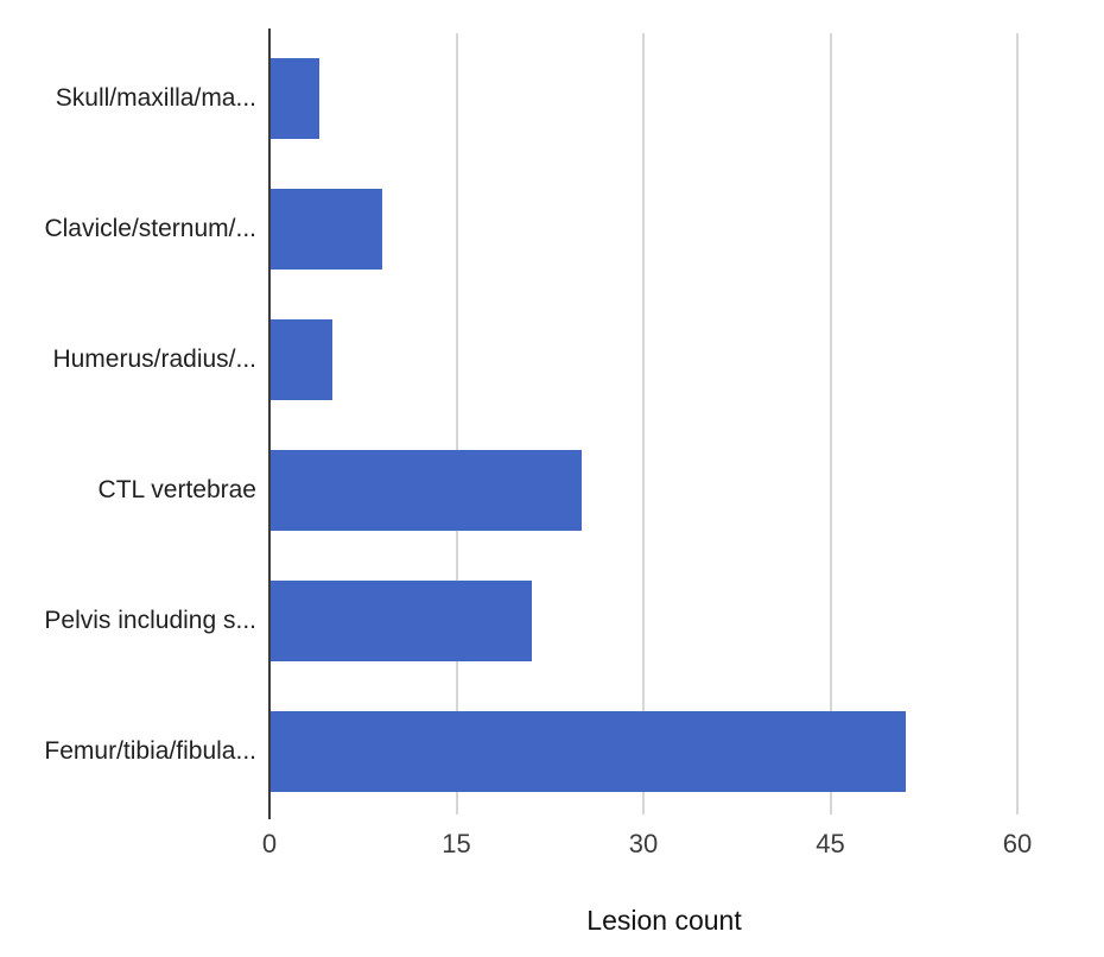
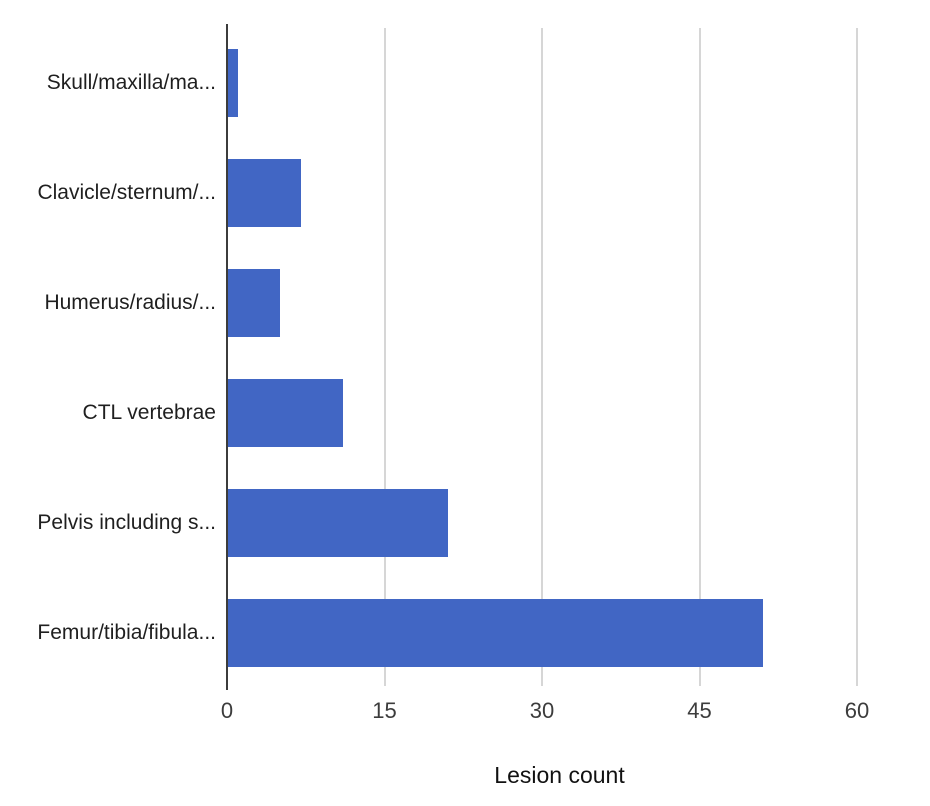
Skull/maxilla/ma...: 4 -> 1
Clavicle/sternum/...: 9 -> 7
CTL vertebrae: 25 -> 11
